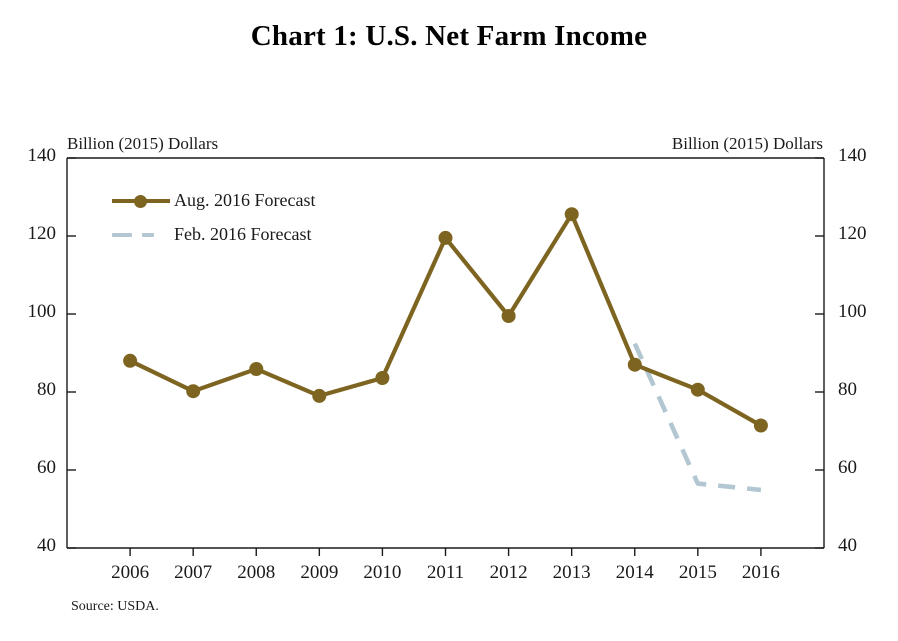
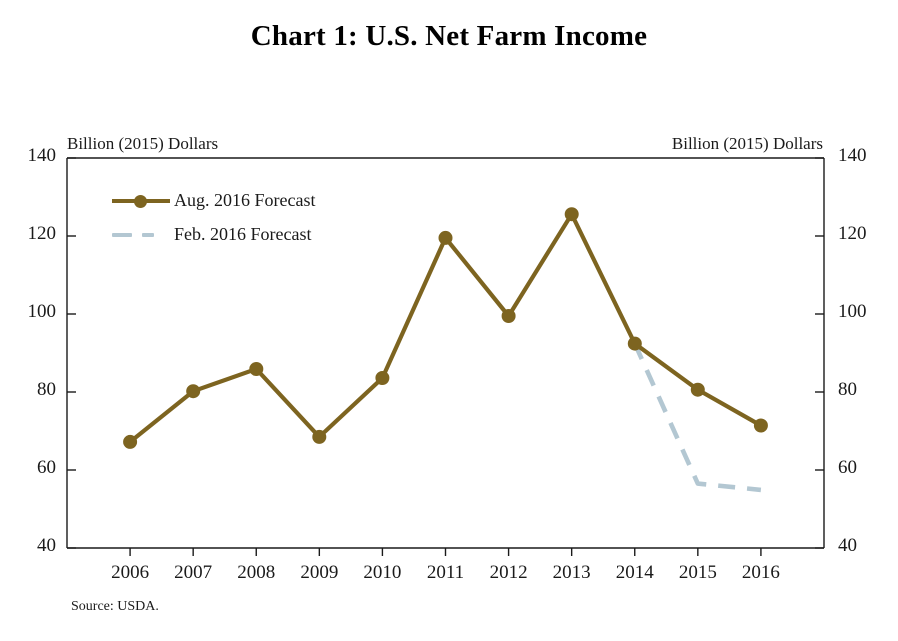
Aug. 2016 Forecast/2006: 88 -> 67
Aug. 2016 Forecast/2009: 79 -> 68
Aug. 2016 Forecast/2014: 87 -> 92
